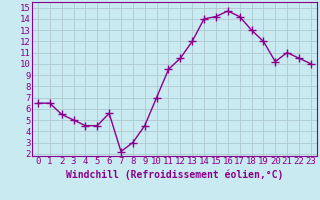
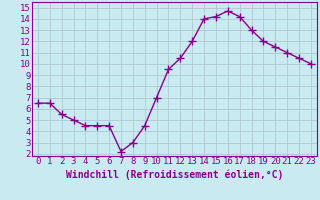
6: 5.6 -> 4.5
20: 10.2 -> 11.5
